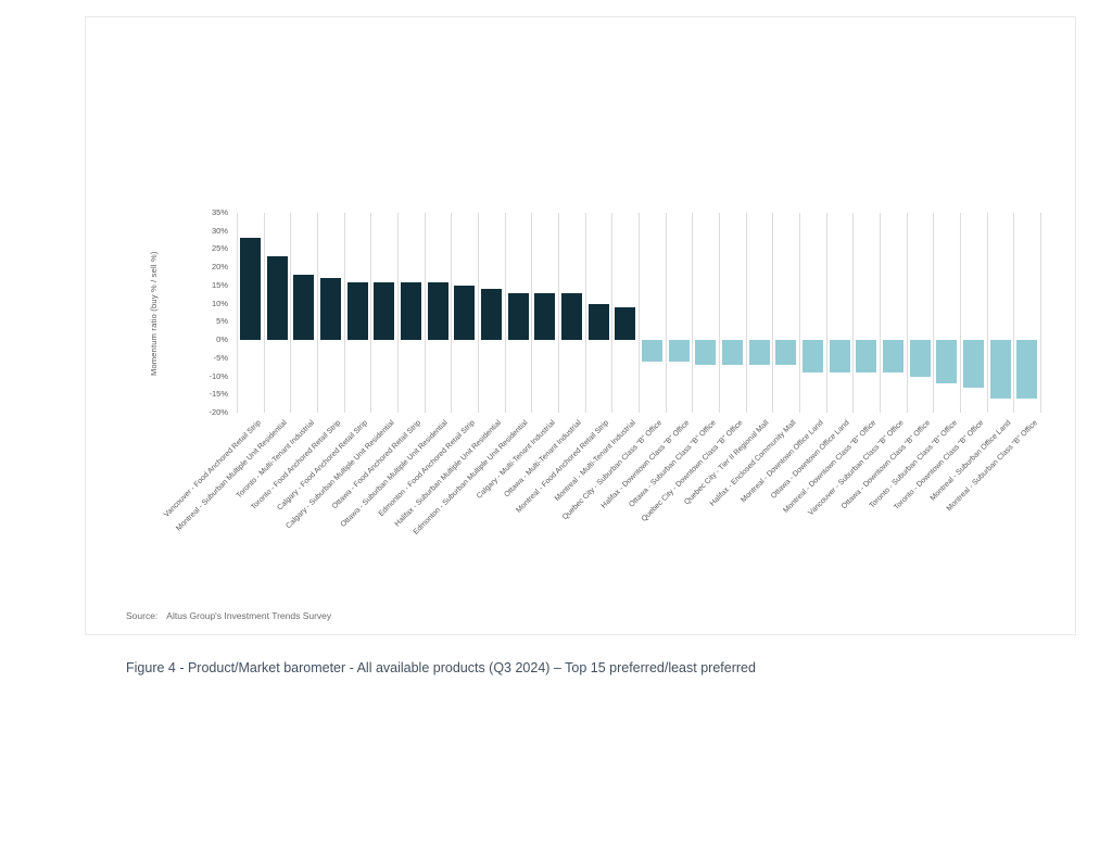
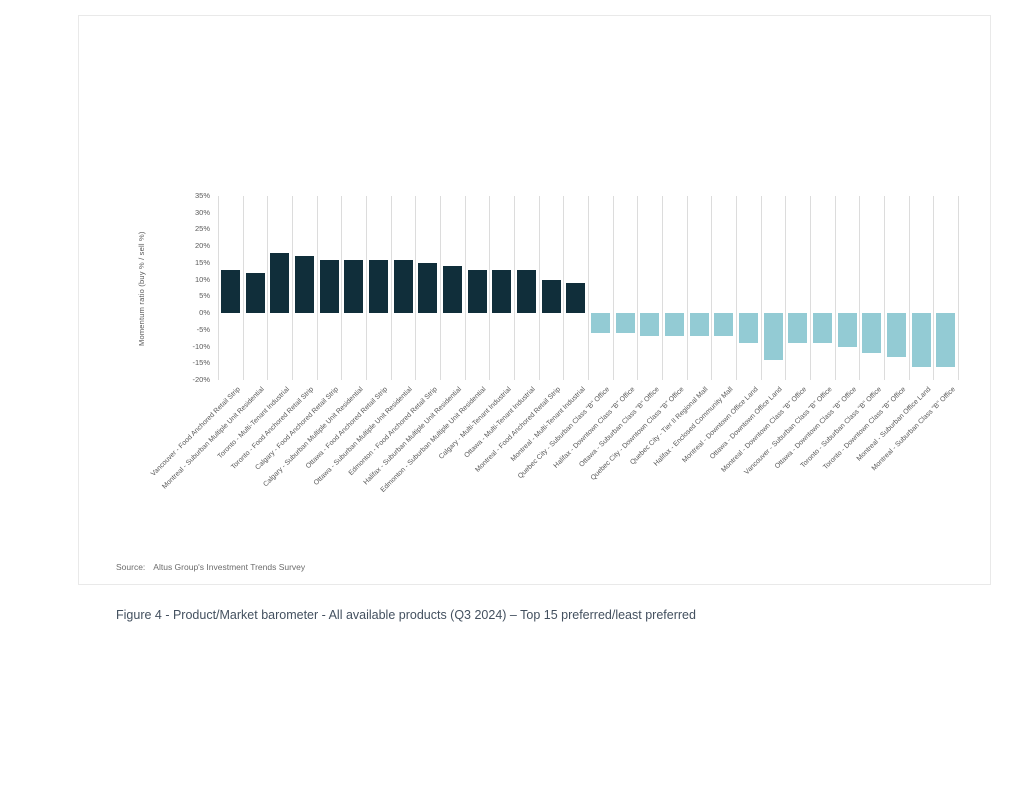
Vancouver - Food Anchored Retail Strip: 28% -> 13%
Montreal - Suburban Multiple Unit Residential: 23% -> 12%
Ottawa - Downtown Office Land: -9% -> -14%
